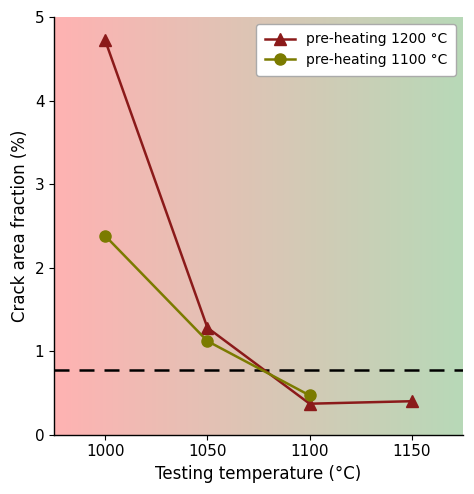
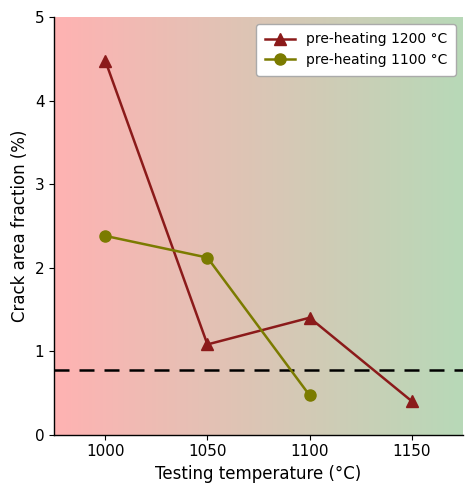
pre-heating 1200 °C/1000: 4.72 -> 4.48
pre-heating 1200 °C/1050: 1.28 -> 1.08
pre-heating 1100 °C/1050: 1.12 -> 2.12
pre-heating 1200 °C/1100: 0.37 -> 1.40
